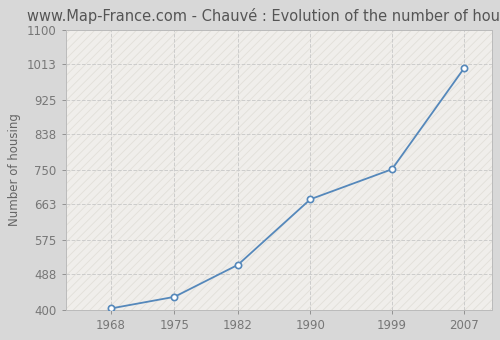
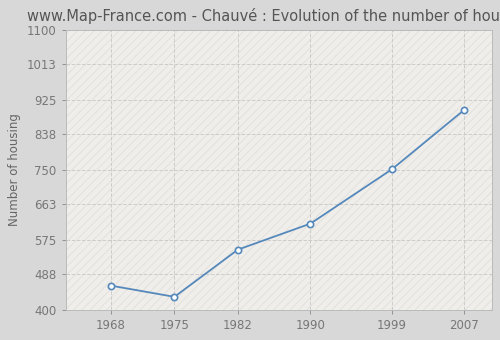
1968: 403 -> 460
1982: 512 -> 550
1990: 676 -> 615
2007: 1005 -> 900
